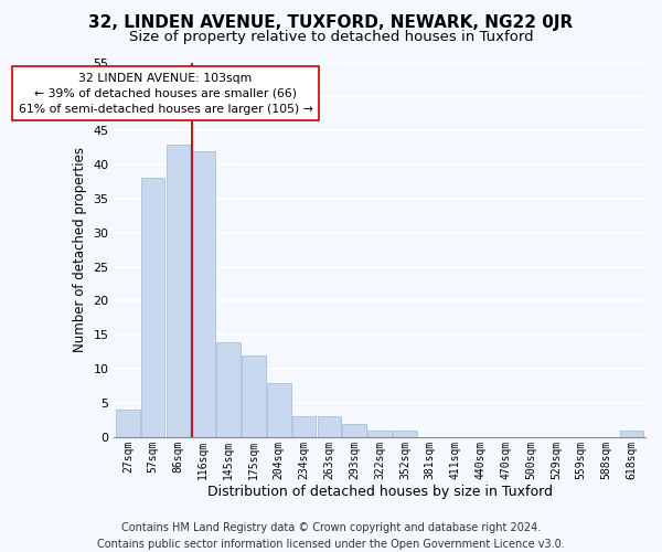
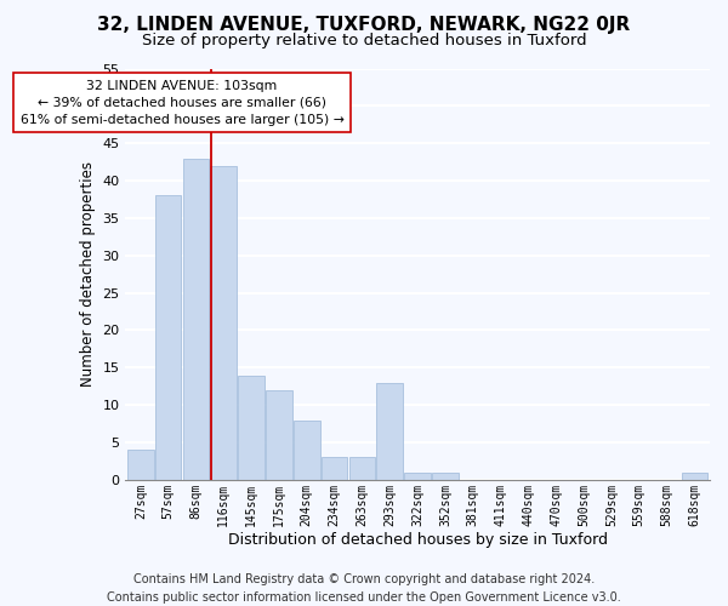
293sqm: 2 -> 13
